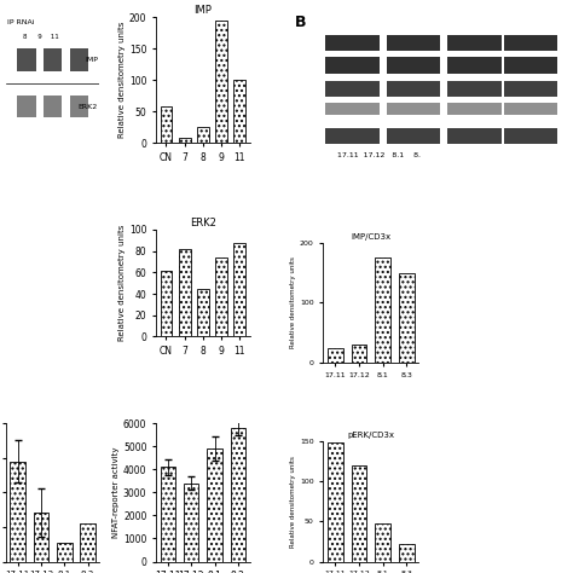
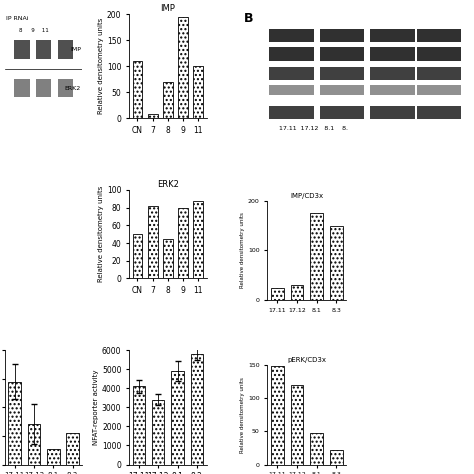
IMP/CN: 58 -> 110
IMP/8: 26 -> 70
ERK2/CN: 62 -> 50
ERK2/9: 74 -> 80
